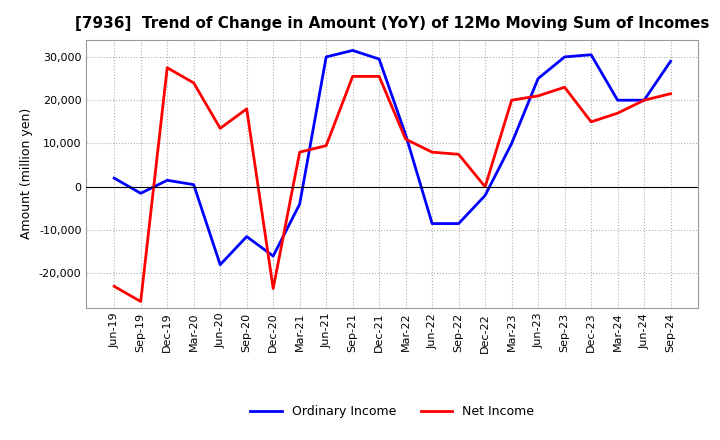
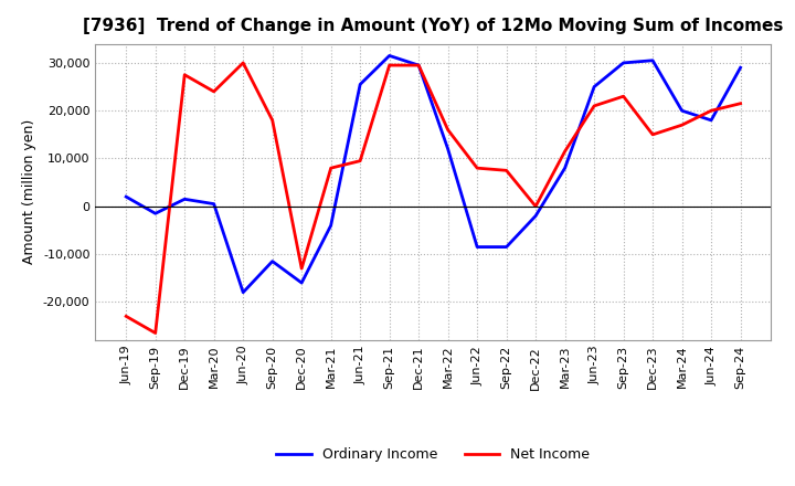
Net Income/Jun-20: 13,500 -> 30,000
Net Income/Dec-20: -23,500 -> -13,000
Ordinary Income/Jun-21: 30,000 -> 25,500
Net Income/Sep-21: 25,500 -> 29,500
Net Income/Dec-21: 25,500 -> 29,500
Net Income/Mar-22: 11,000 -> 16,000
Ordinary Income/Mar-23: 10,000 -> 8,000
Net Income/Mar-23: 20,000 -> 11,500
Ordinary Income/Jun-24: 20,000 -> 18,000
